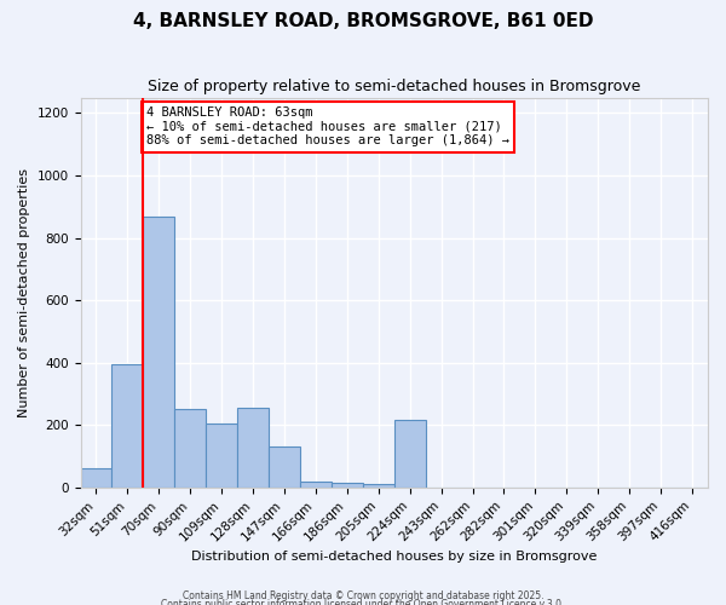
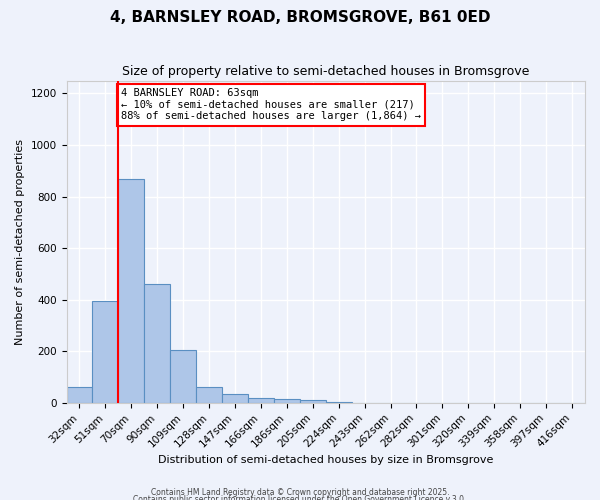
90sqm: 250 -> 460
128sqm: 255 -> 60
147sqm: 130 -> 35
224sqm: 215 -> 5
